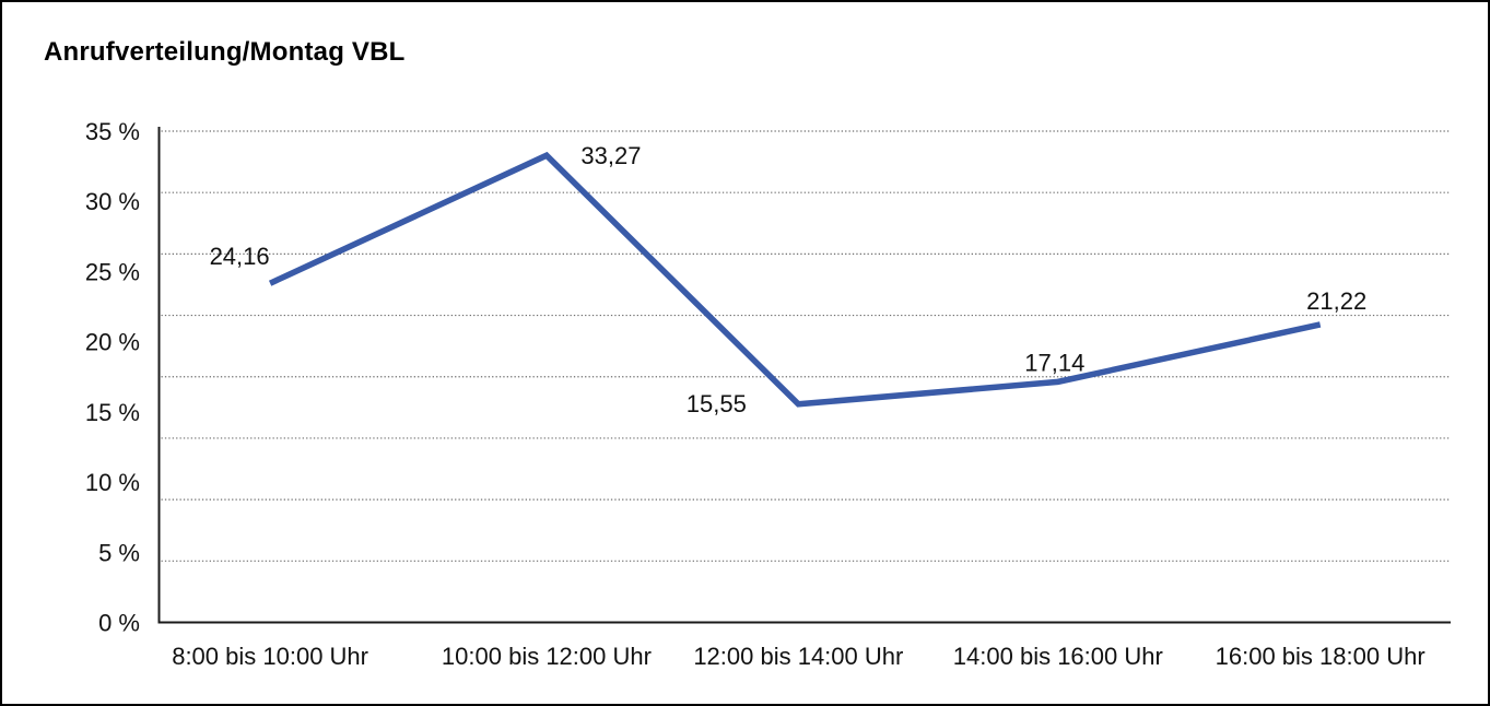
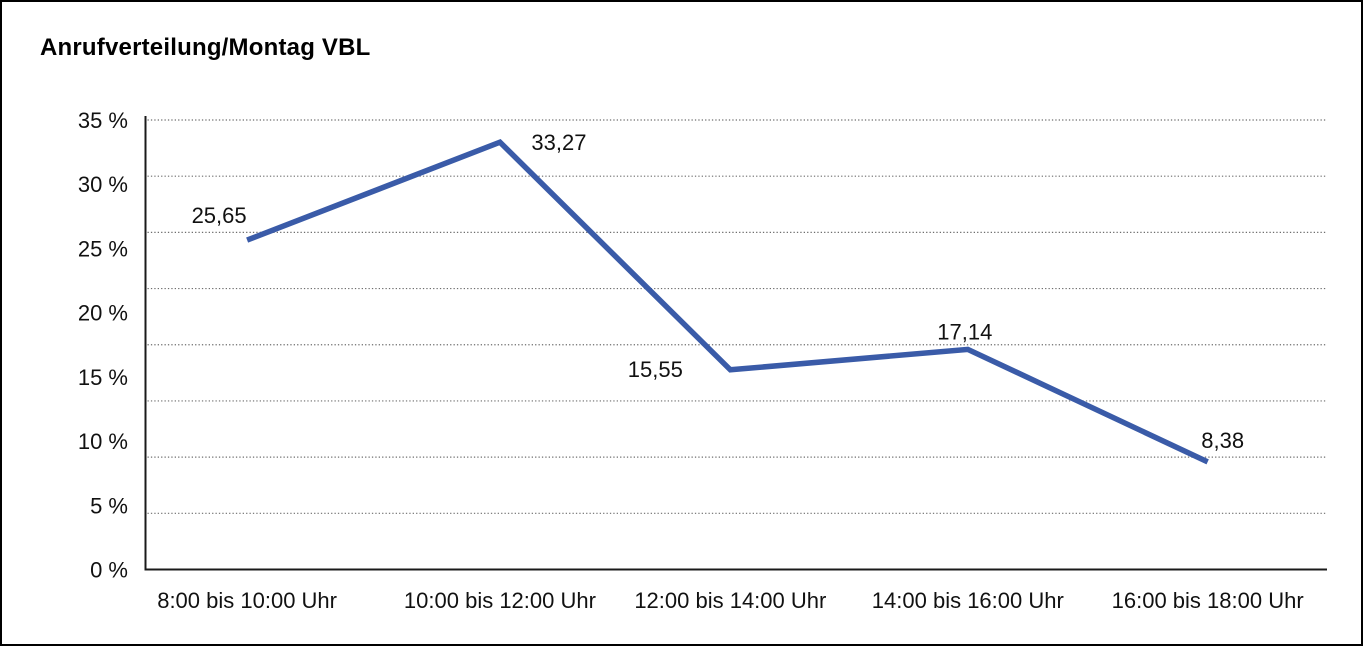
8:00 bis 10:00 Uhr: 24,16 -> 25,65
16:00 bis 18:00 Uhr: 21,22 -> 8,38
